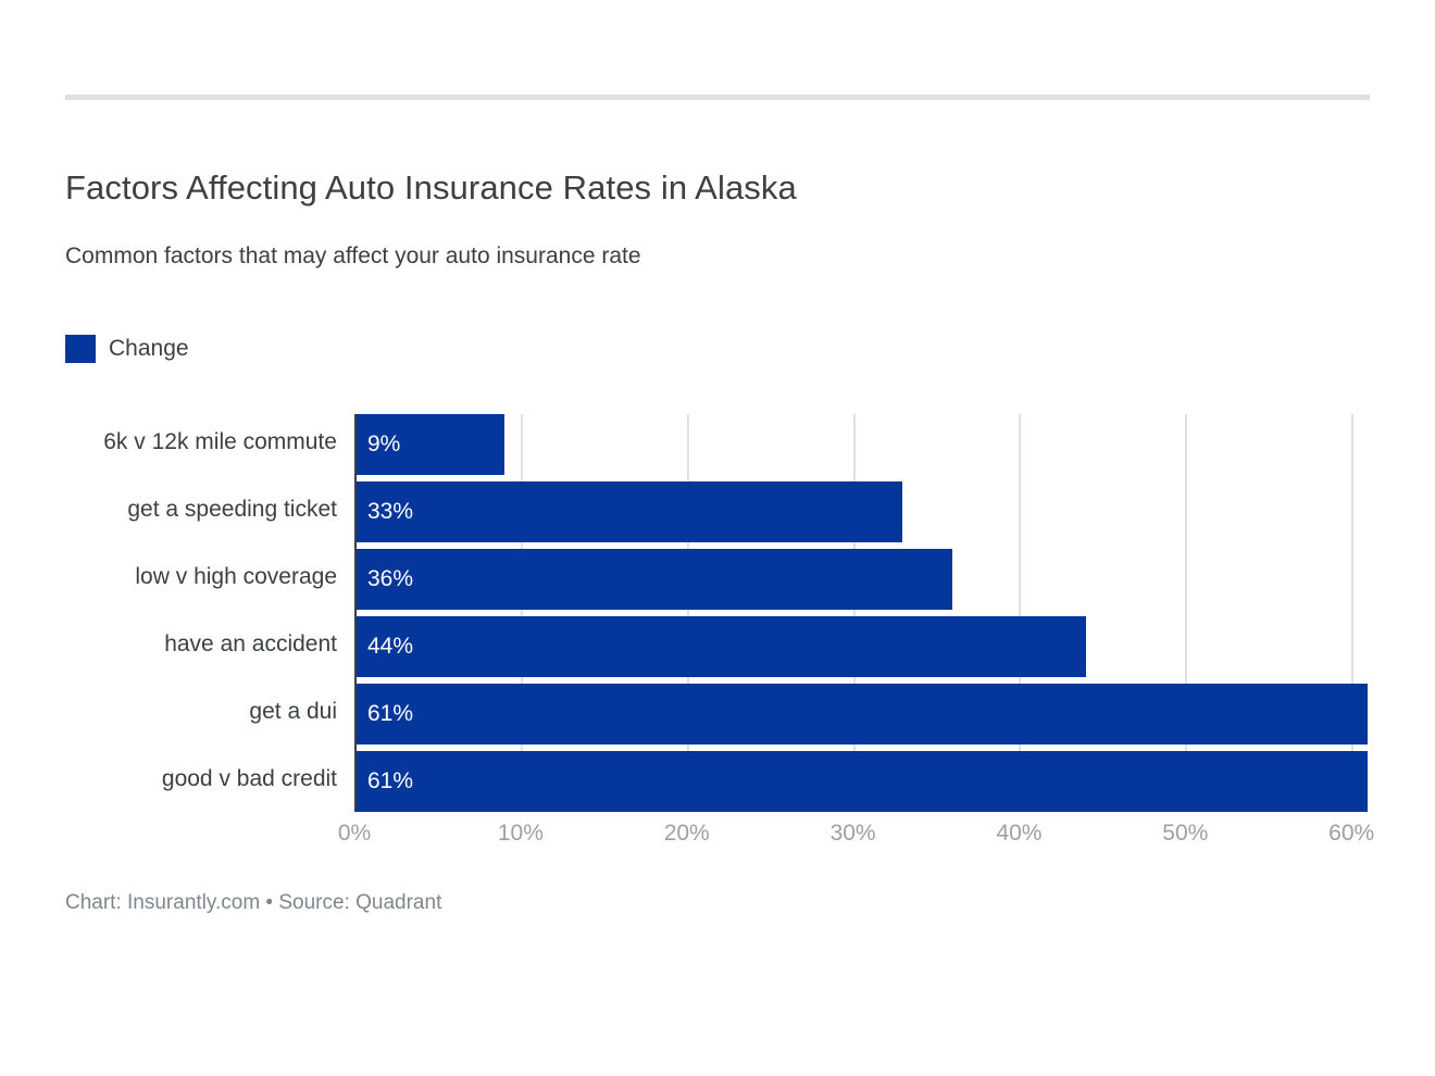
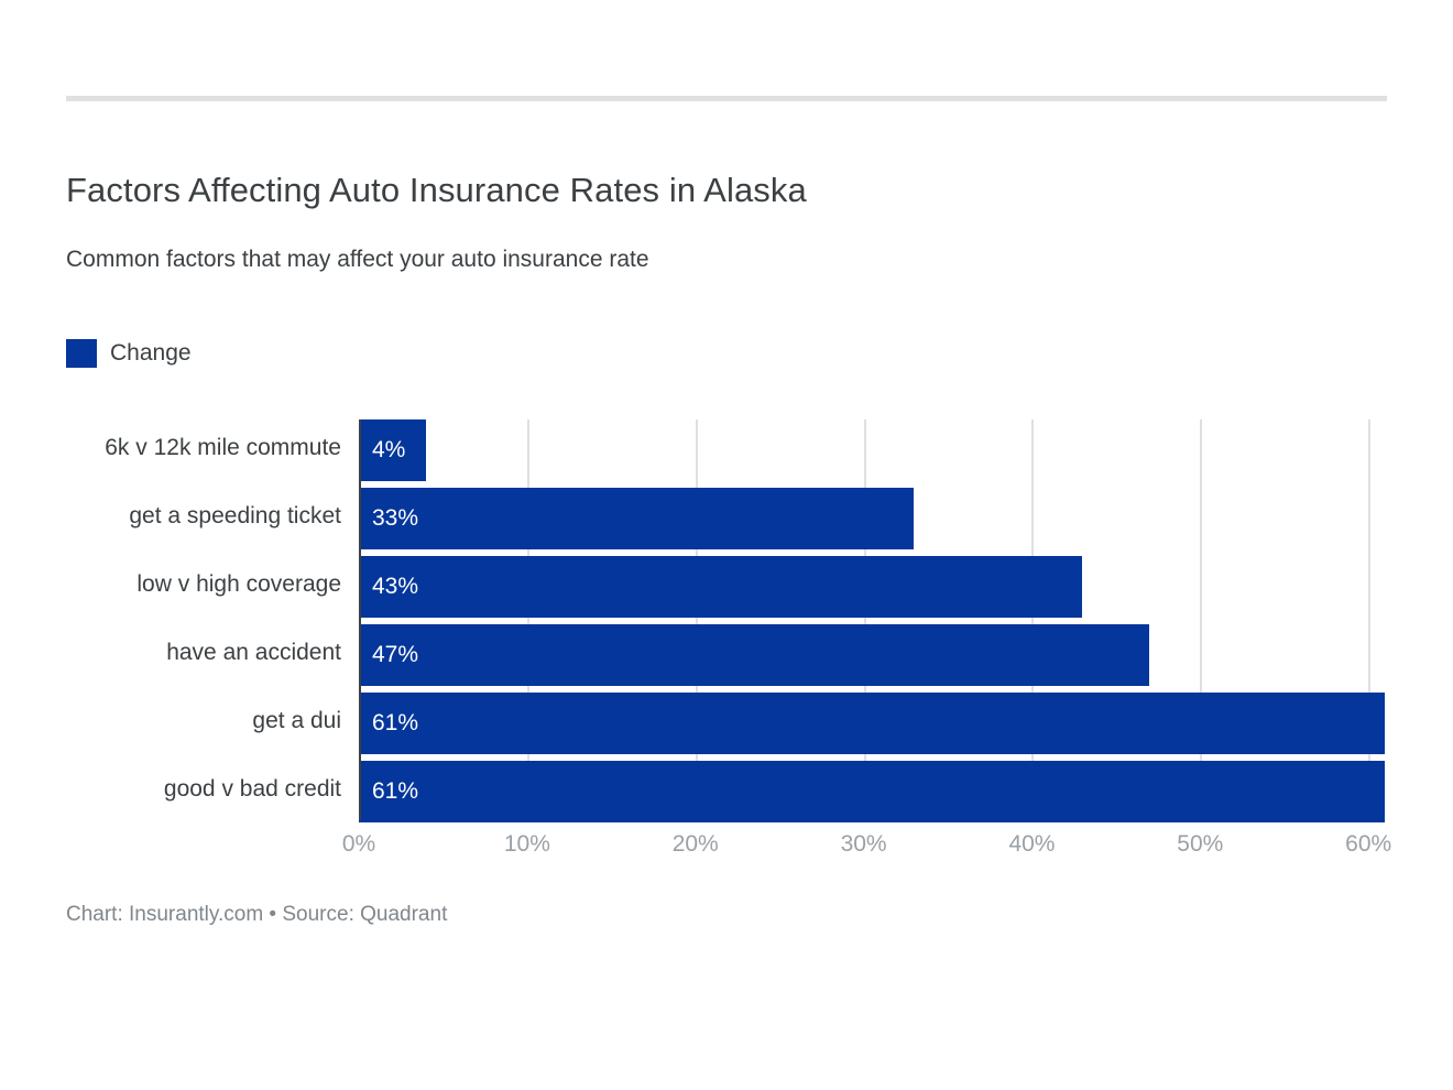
6k v 12k mile commute: 9% -> 4%
low v high coverage: 36% -> 43%
have an accident: 44% -> 47%
